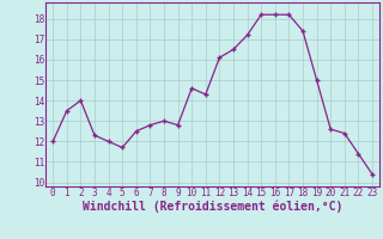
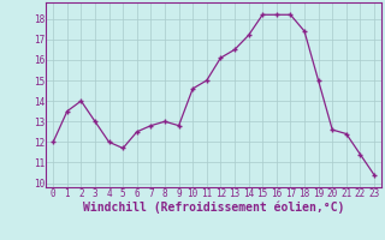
3: 12.3 -> 13.0
11: 14.3 -> 15.0
